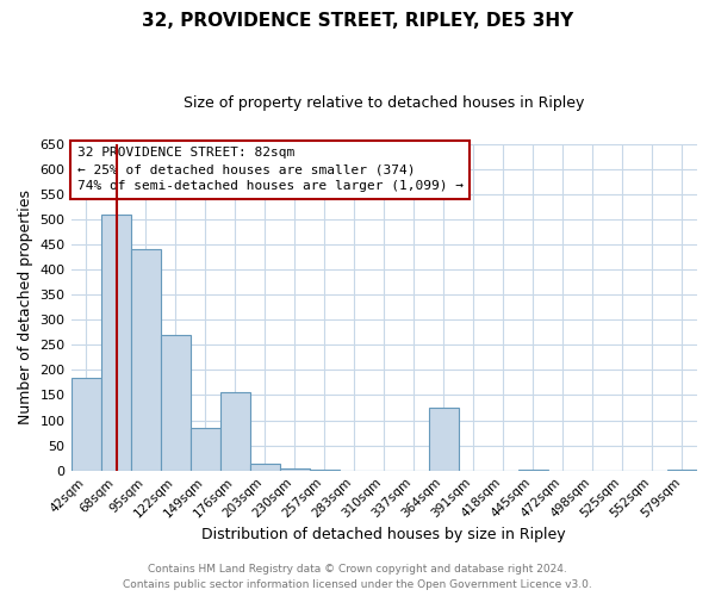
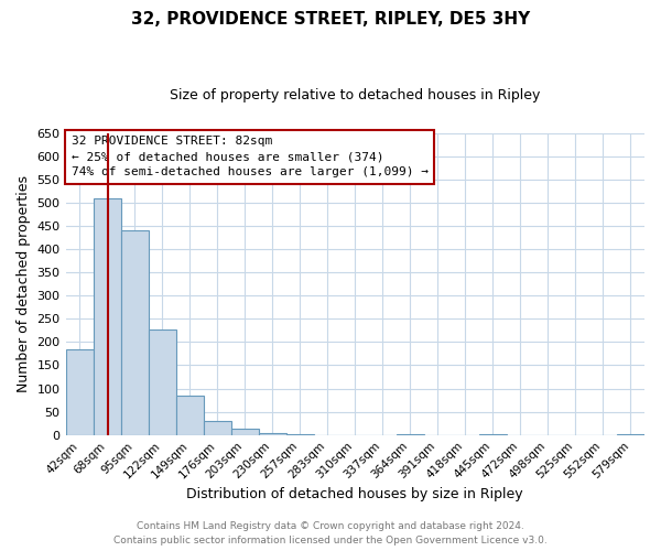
122sqm: 270 -> 228
176sqm: 155 -> 30
364sqm: 125 -> 2
